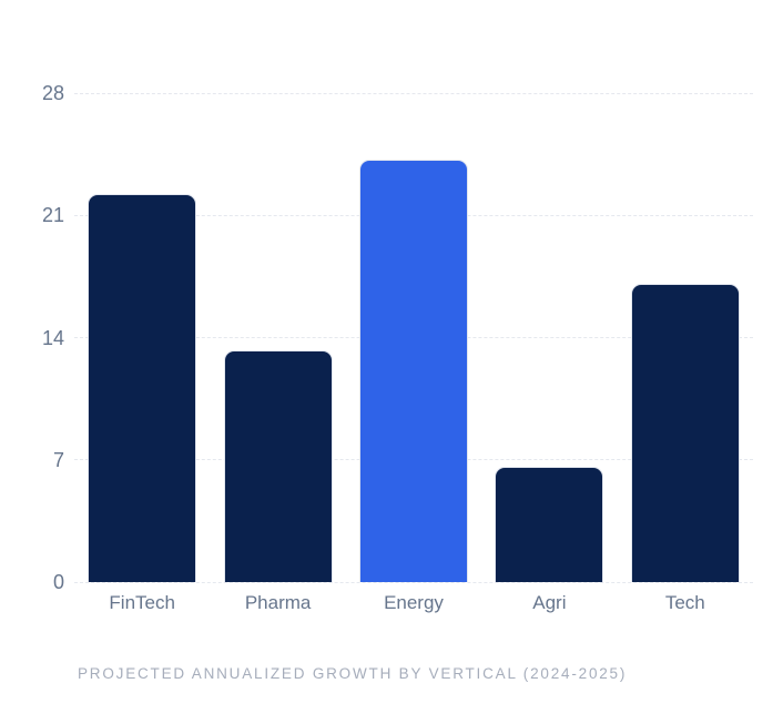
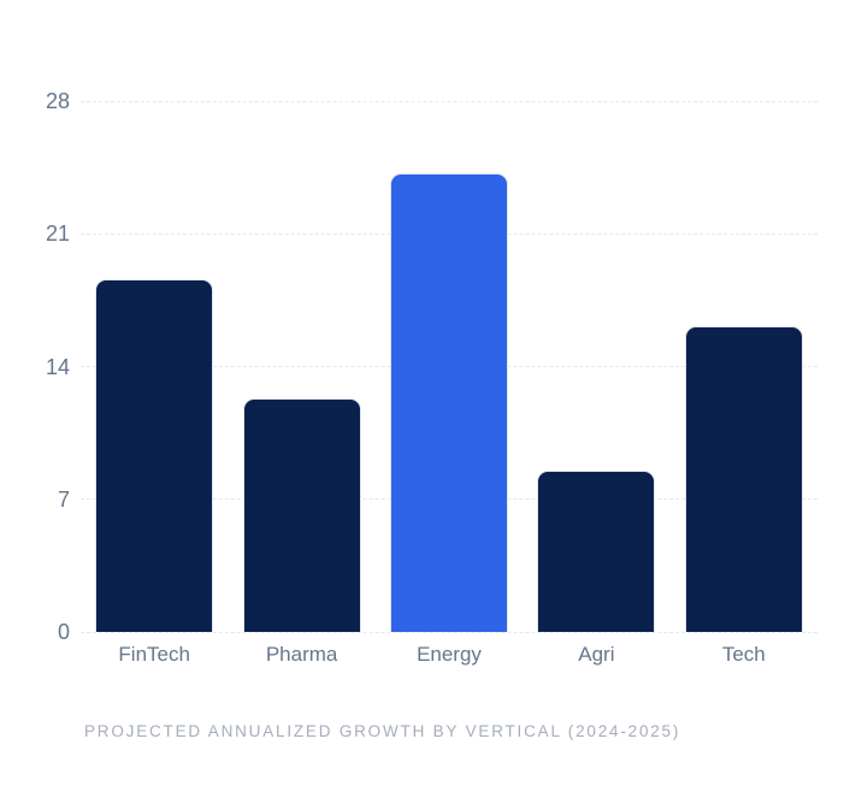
FinTech: 22.2 -> 18.6
Pharma: 13.3 -> 12.3
Agri: 6.6 -> 8.5
Tech: 17.1 -> 16.1
